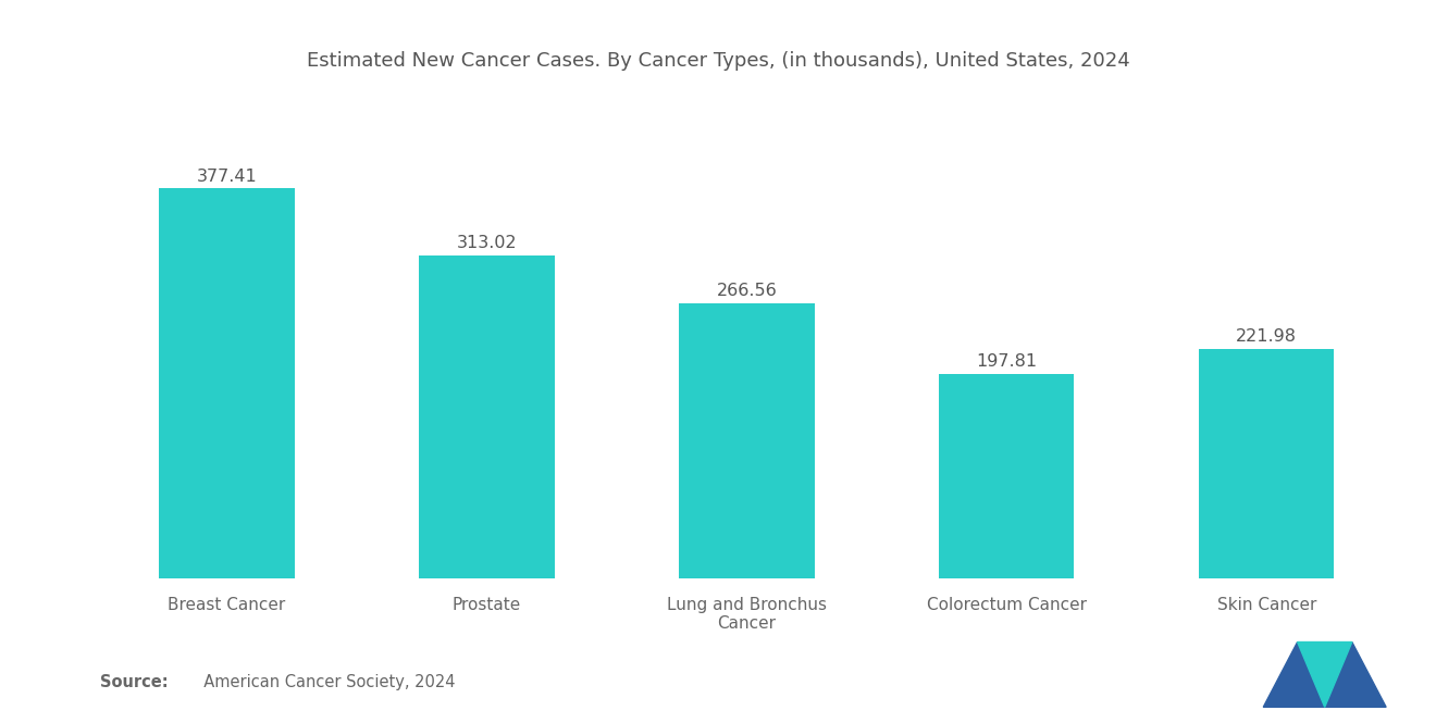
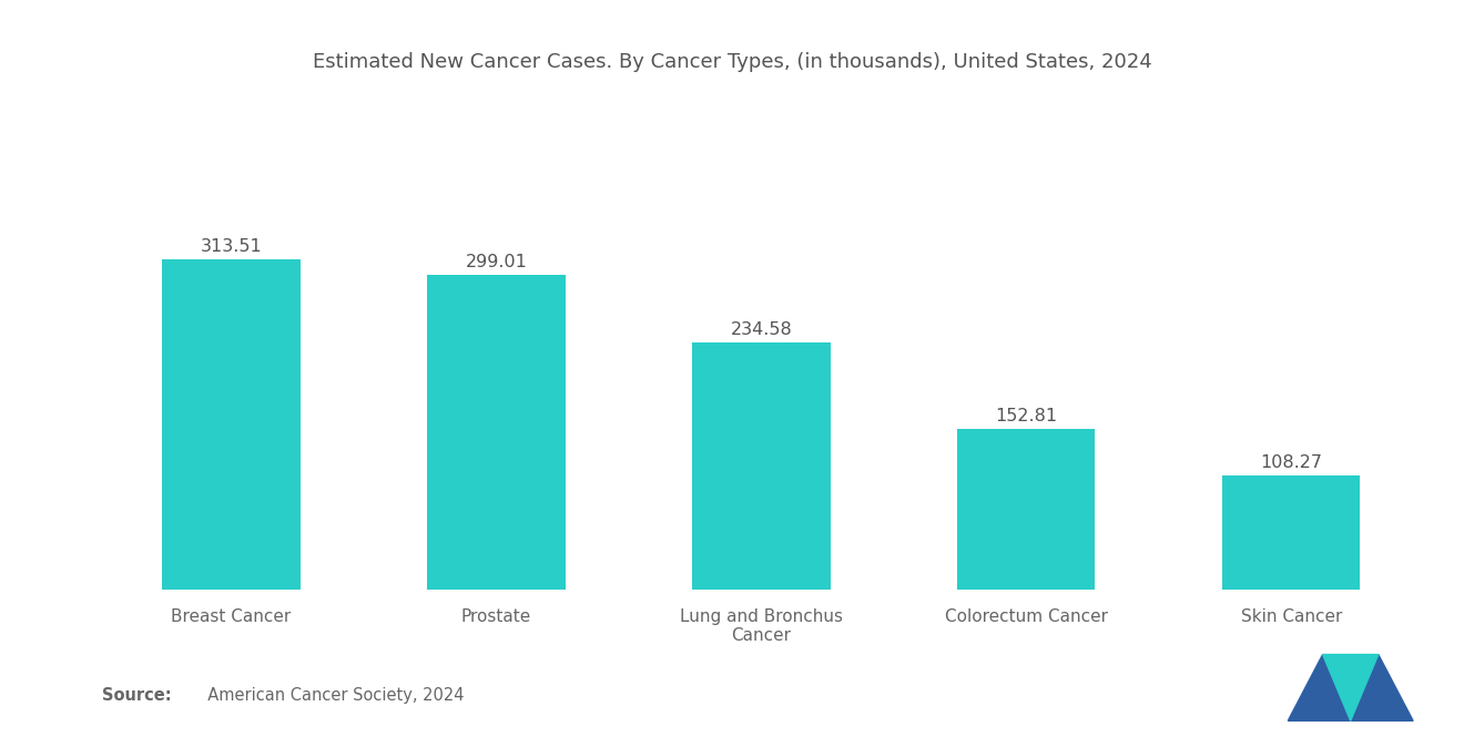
Breast Cancer: 377.41 -> 313.51
Prostate: 313.02 -> 299.01
Lung and Bronchus Cancer: 266.56 -> 234.58
Colorectum Cancer: 197.81 -> 152.81
Skin Cancer: 221.98 -> 108.27
